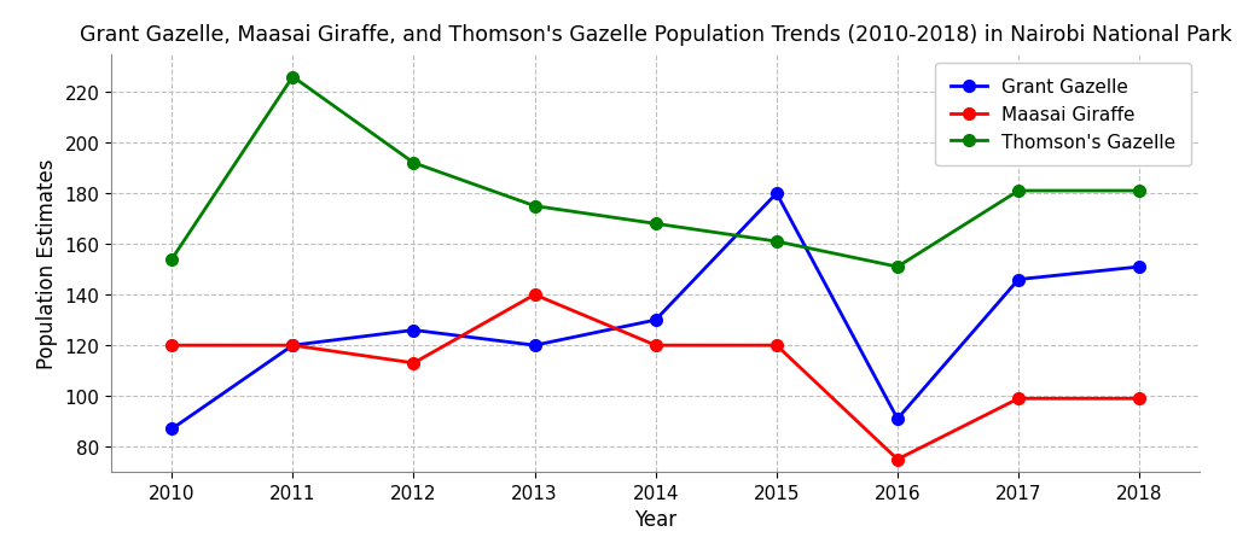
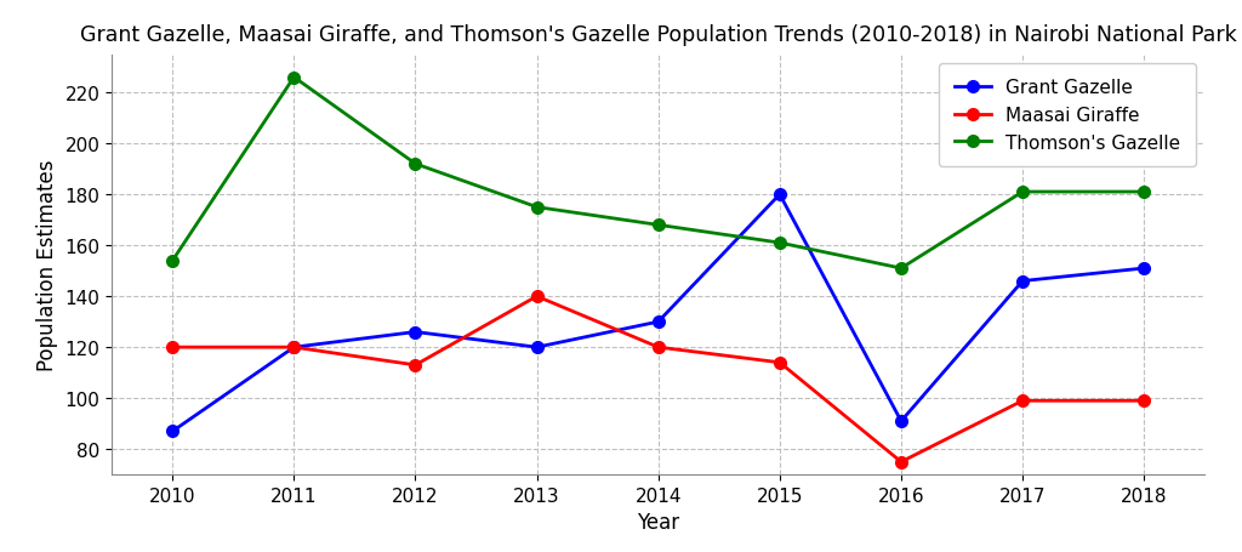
Maasai Giraffe/2015: 120 -> 114
